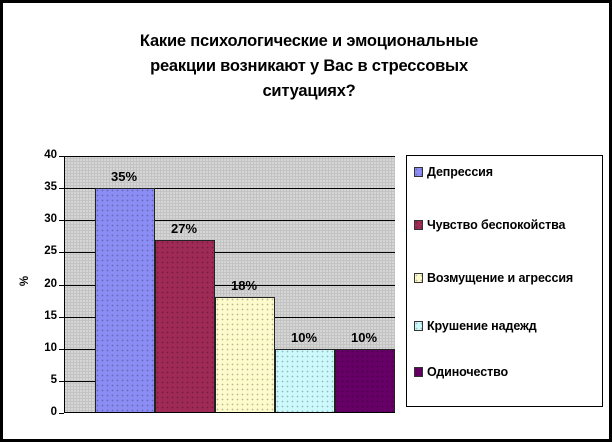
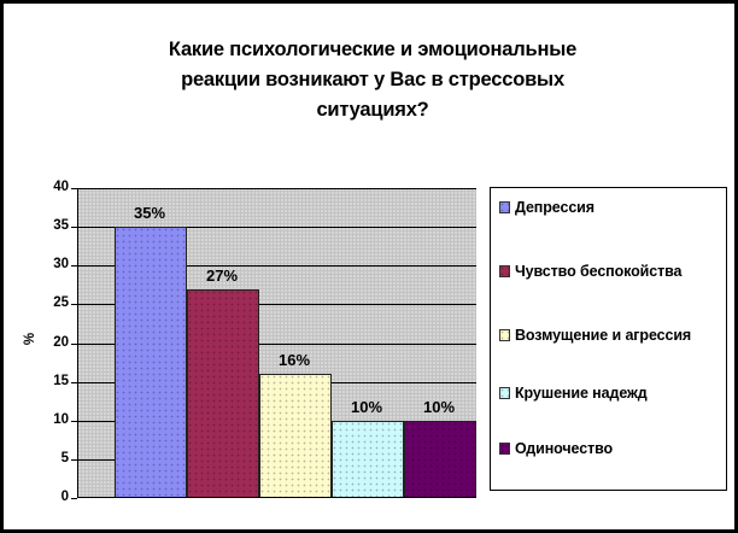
Возмущение и агрессия: 18% -> 16%
